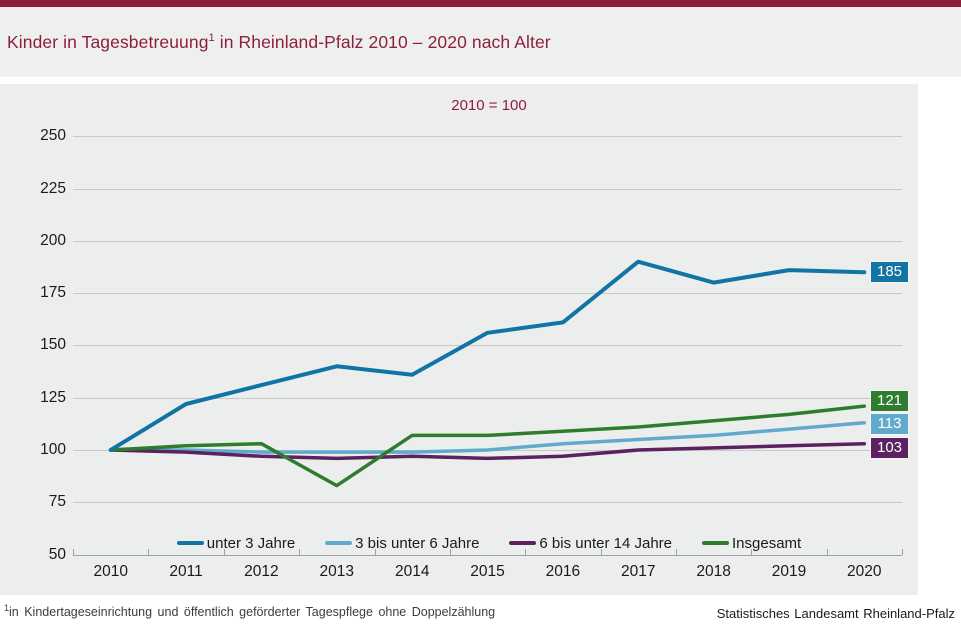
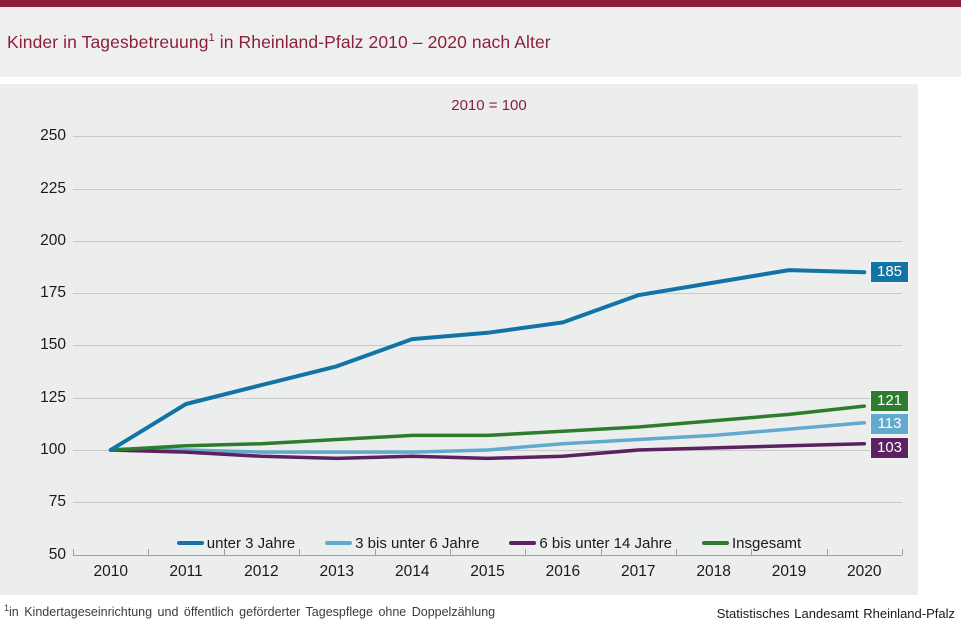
Insgesamt/2013: 83 -> 105
unter 3 Jahre/2014: 136 -> 153
unter 3 Jahre/2017: 190 -> 174
